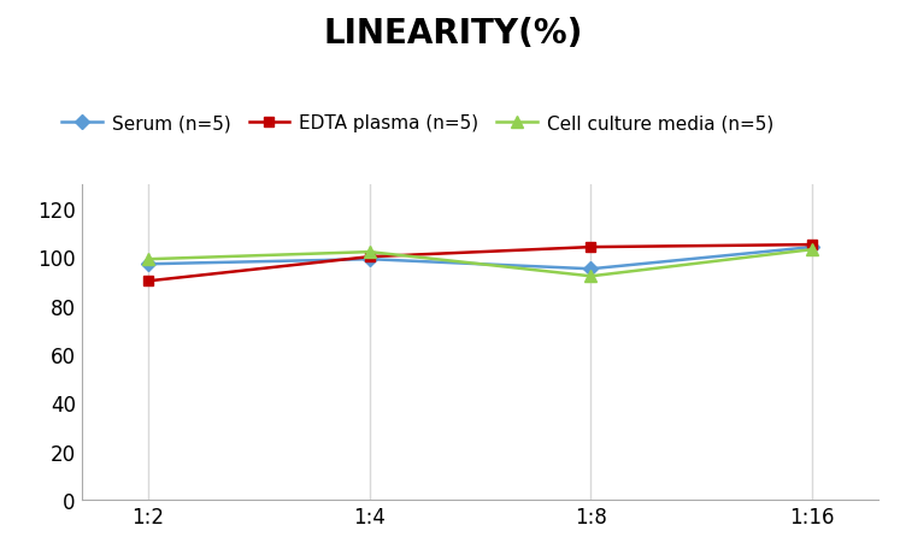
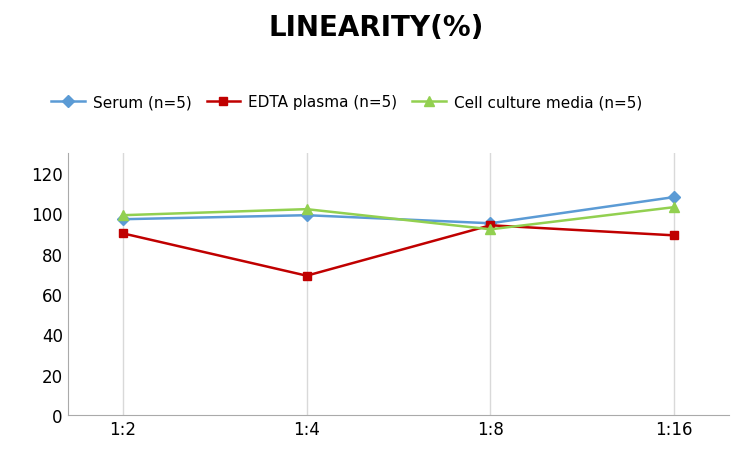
EDTA plasma (n=5)/1:4: 100 -> 69
EDTA plasma (n=5)/1:8: 104 -> 94
Serum (n=5)/1:16: 104 -> 108
EDTA plasma (n=5)/1:16: 105 -> 89
